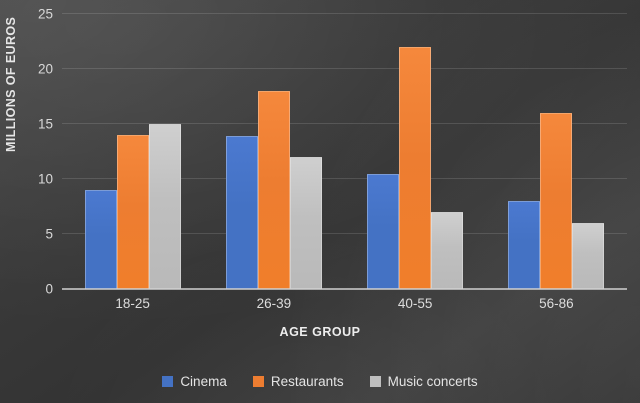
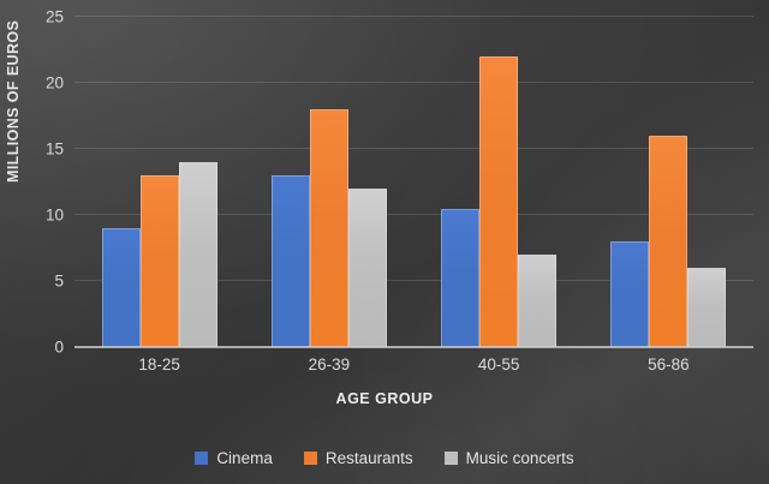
Restaurants/18-25: 14 -> 13
Music concerts/18-25: 15 -> 14
Cinema/26-39: 13.9 -> 13.0
